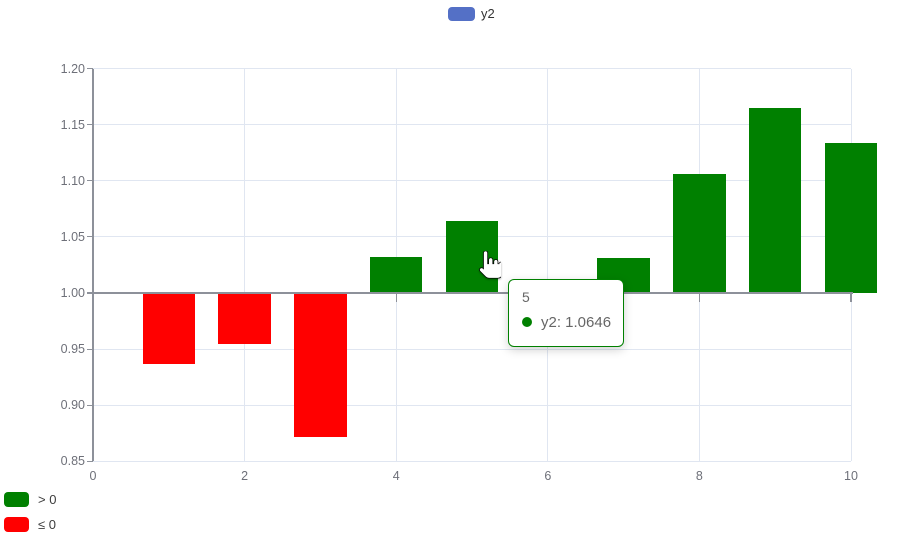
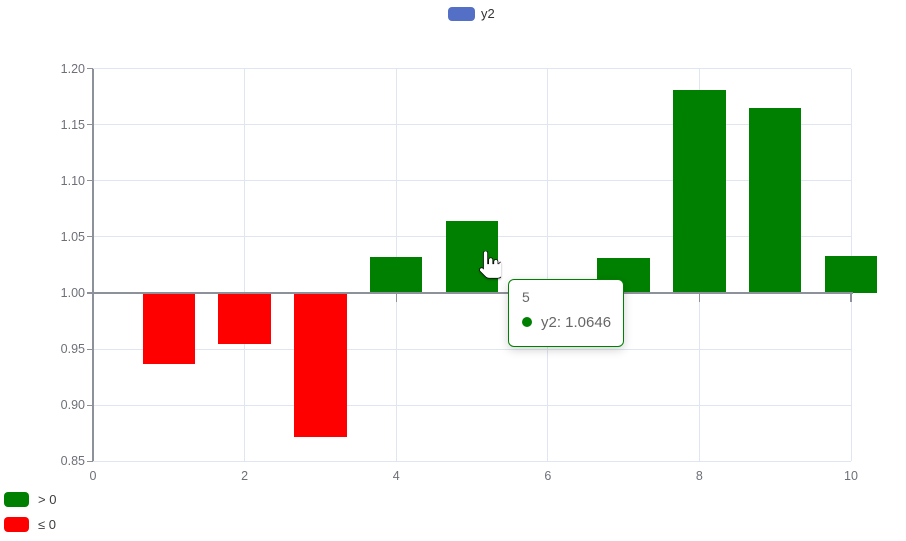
8: 1.107 -> 1.181
10: 1.134 -> 1.033
